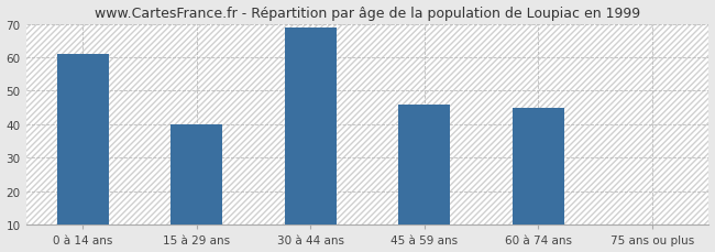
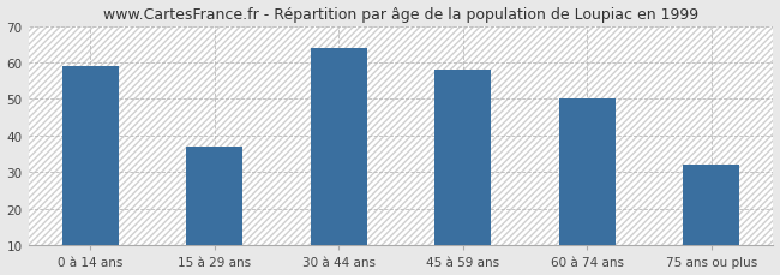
0 à 14 ans: 61 -> 59
15 à 29 ans: 40 -> 37
30 à 44 ans: 69 -> 64
45 à 59 ans: 46 -> 58
60 à 74 ans: 45 -> 50
75 ans ou plus: 10 -> 32
